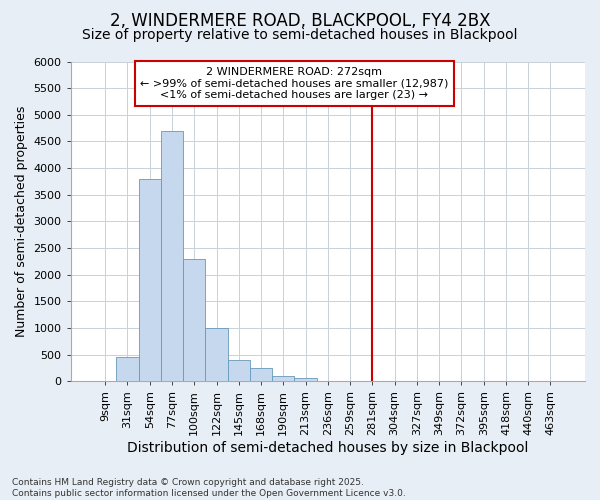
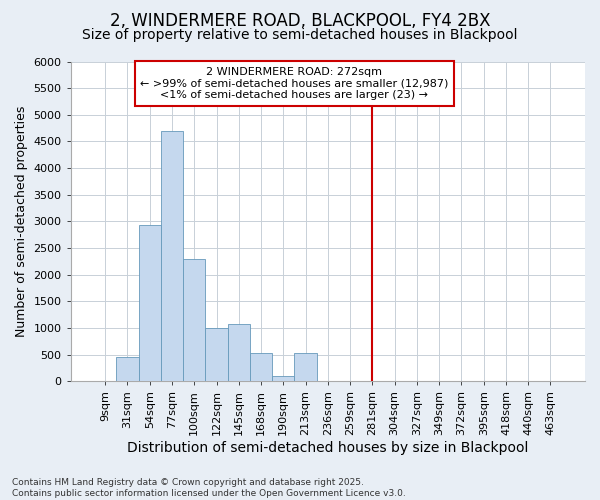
54sqm: 3800 -> 2940
145sqm: 400 -> 1080
168sqm: 250 -> 540
213sqm: 60 -> 540
